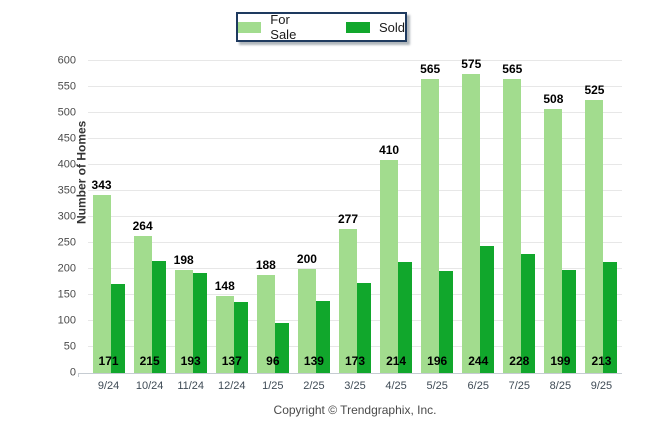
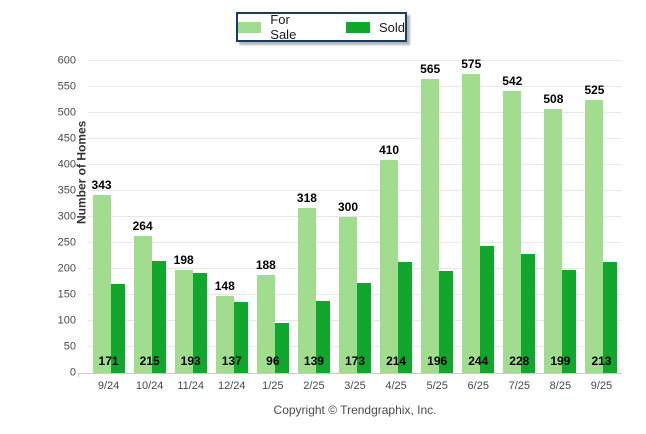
For Sale/2/25: 200 -> 318
For Sale/3/25: 277 -> 300
For Sale/7/25: 565 -> 542
